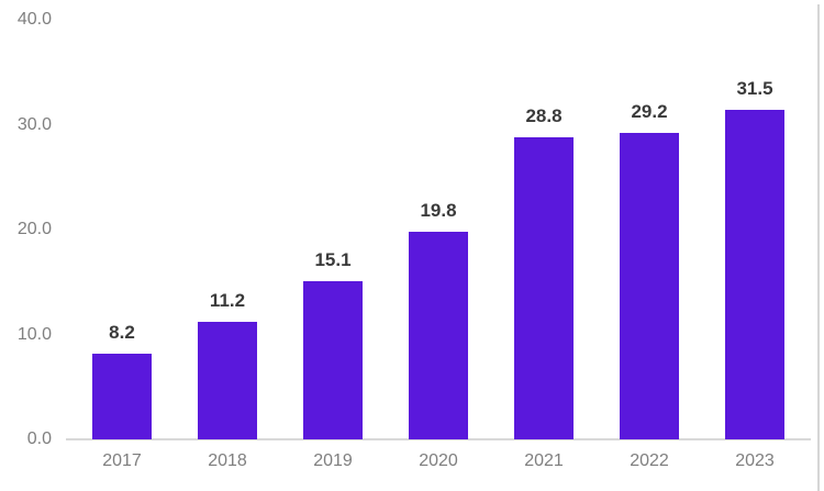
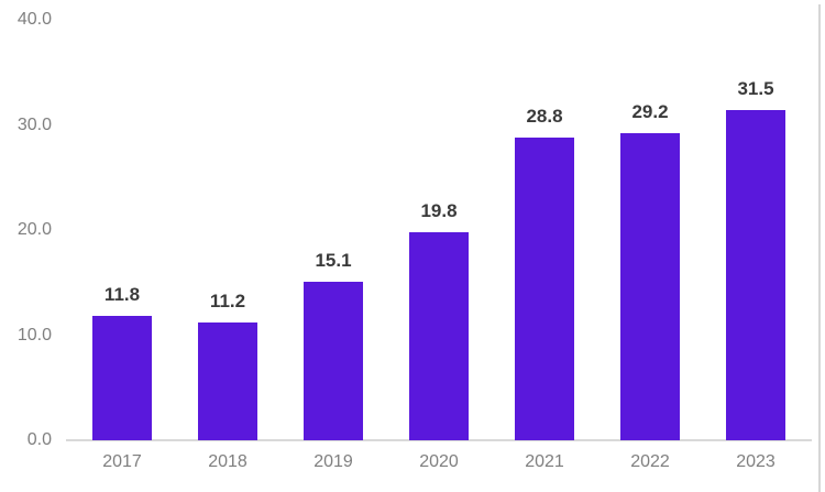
2017: 8.2 -> 11.8
